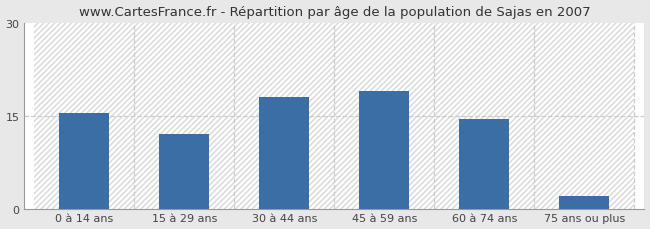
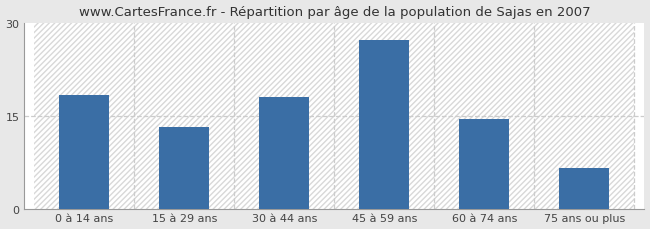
0 à 14 ans: 15.5 -> 18.4
15 à 29 ans: 12.0 -> 13.2
45 à 59 ans: 19.0 -> 27.2
75 ans ou plus: 2.0 -> 6.6
